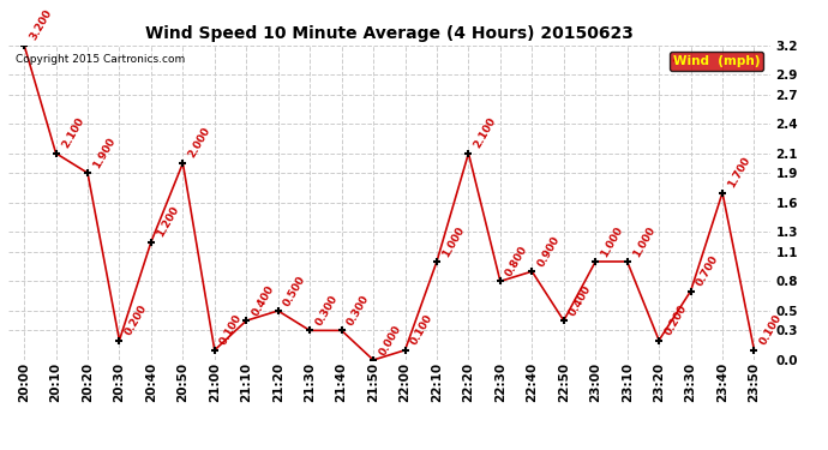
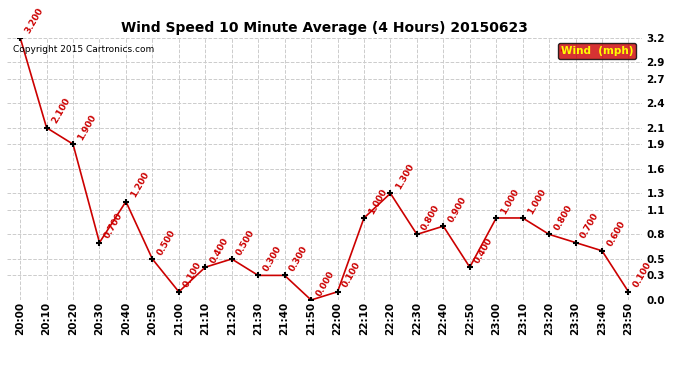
20:30: 0.200 -> 0.700
20:50: 2.000 -> 0.500
22:20: 2.100 -> 1.300
23:20: 0.200 -> 0.800
23:40: 1.700 -> 0.600
